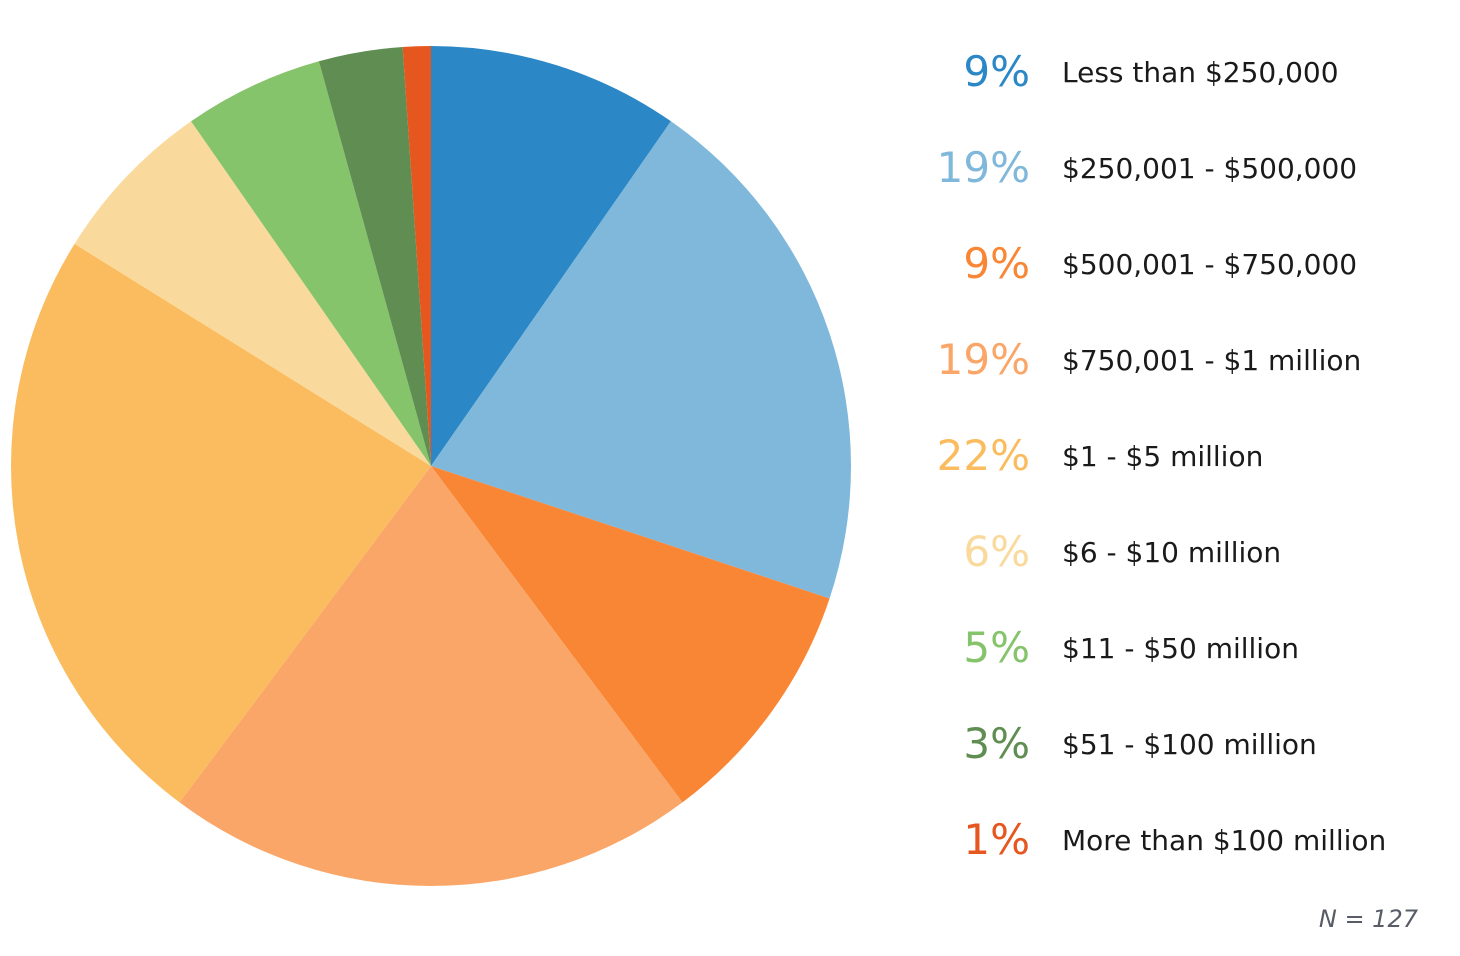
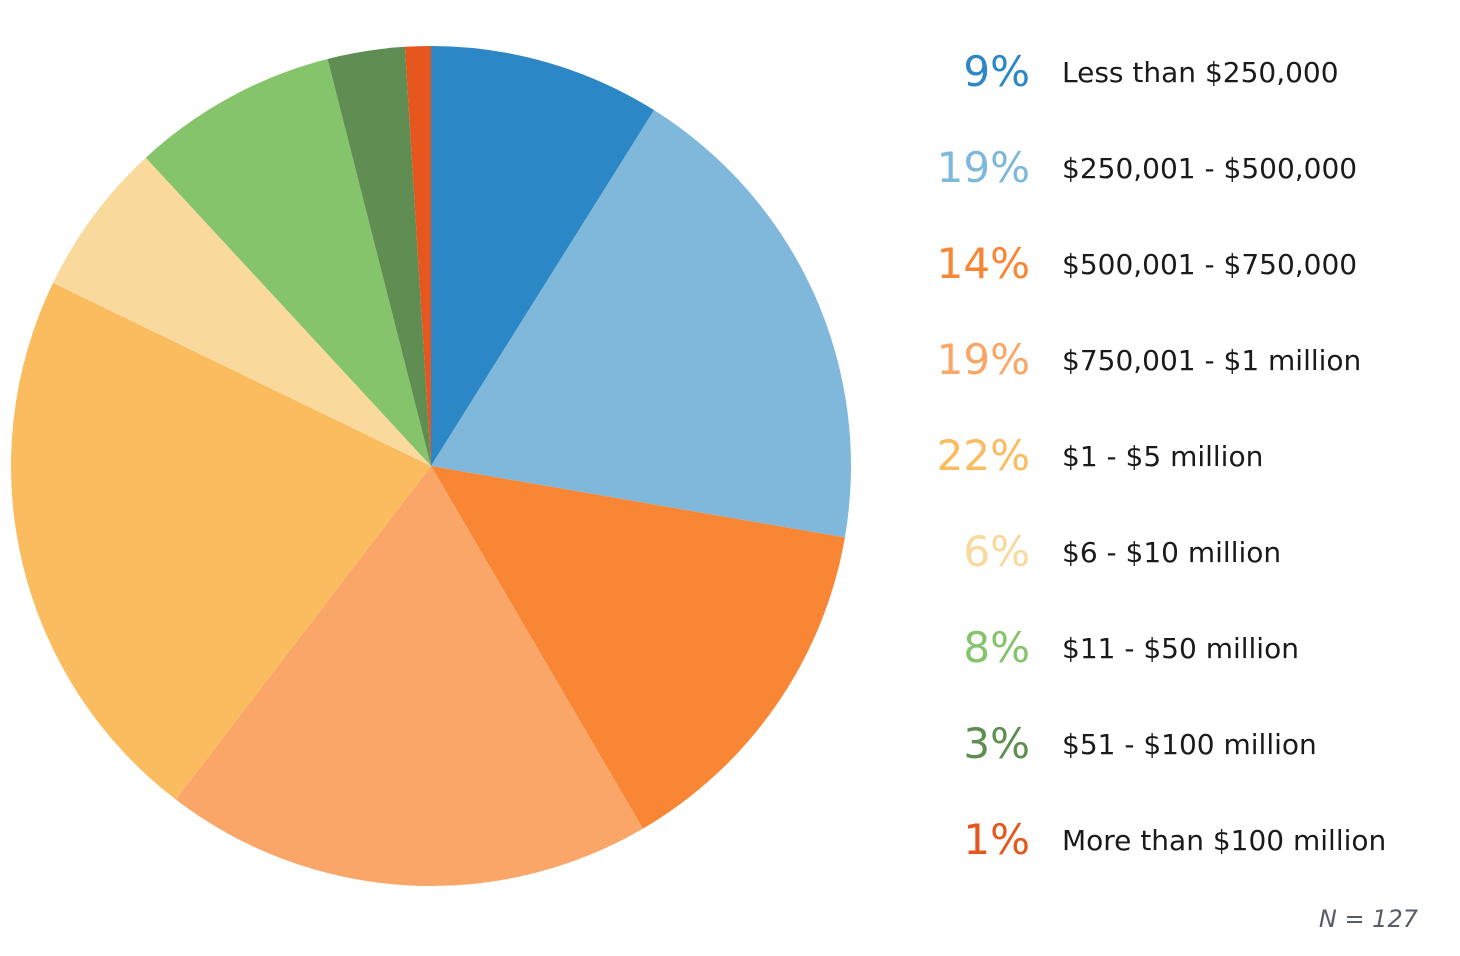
$500,001 - $750,000: 9% -> 14%
$11 - $50 million: 5% -> 8%
